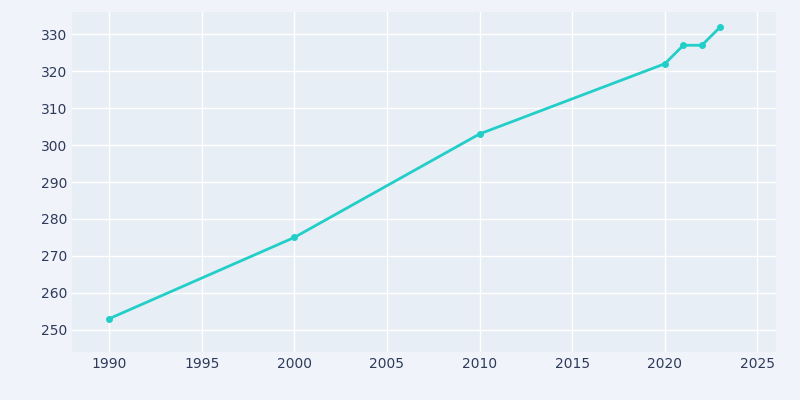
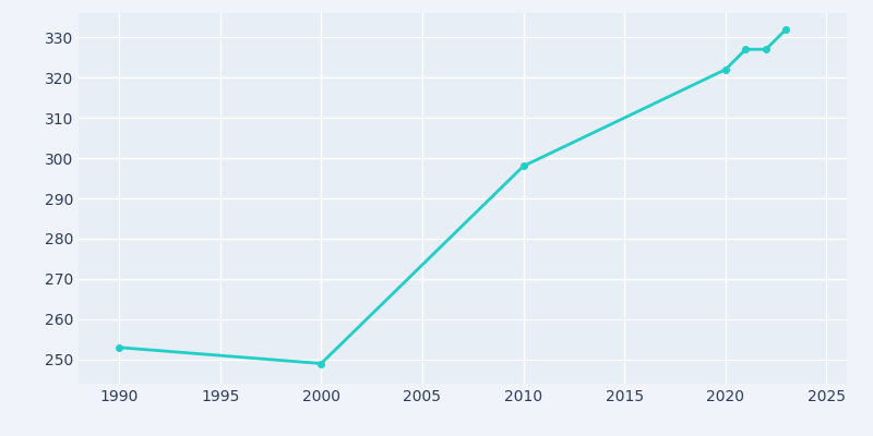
2000: 275 -> 249
2010: 303 -> 298
